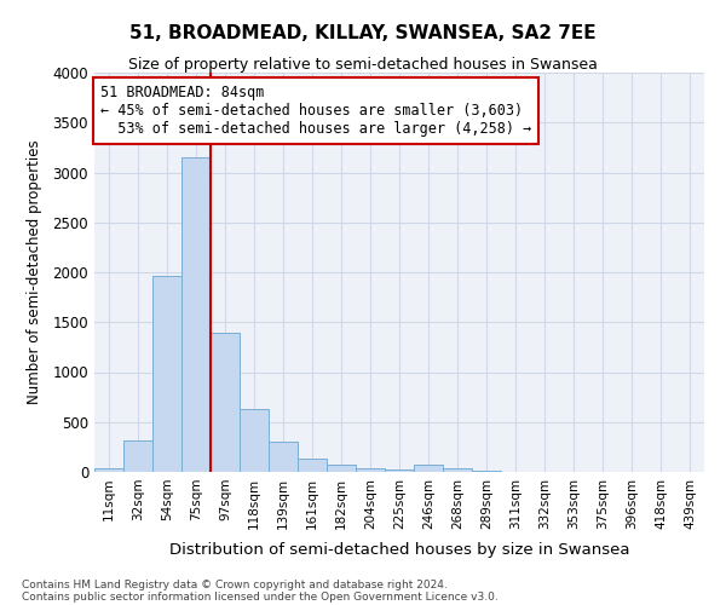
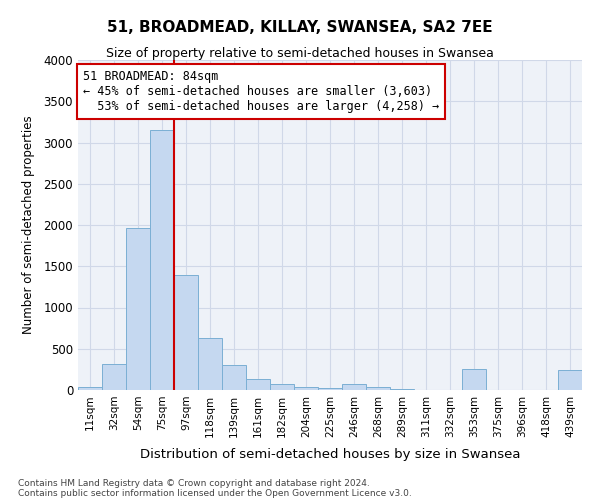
353sqm: 0 -> 260
439sqm: 0 -> 240
